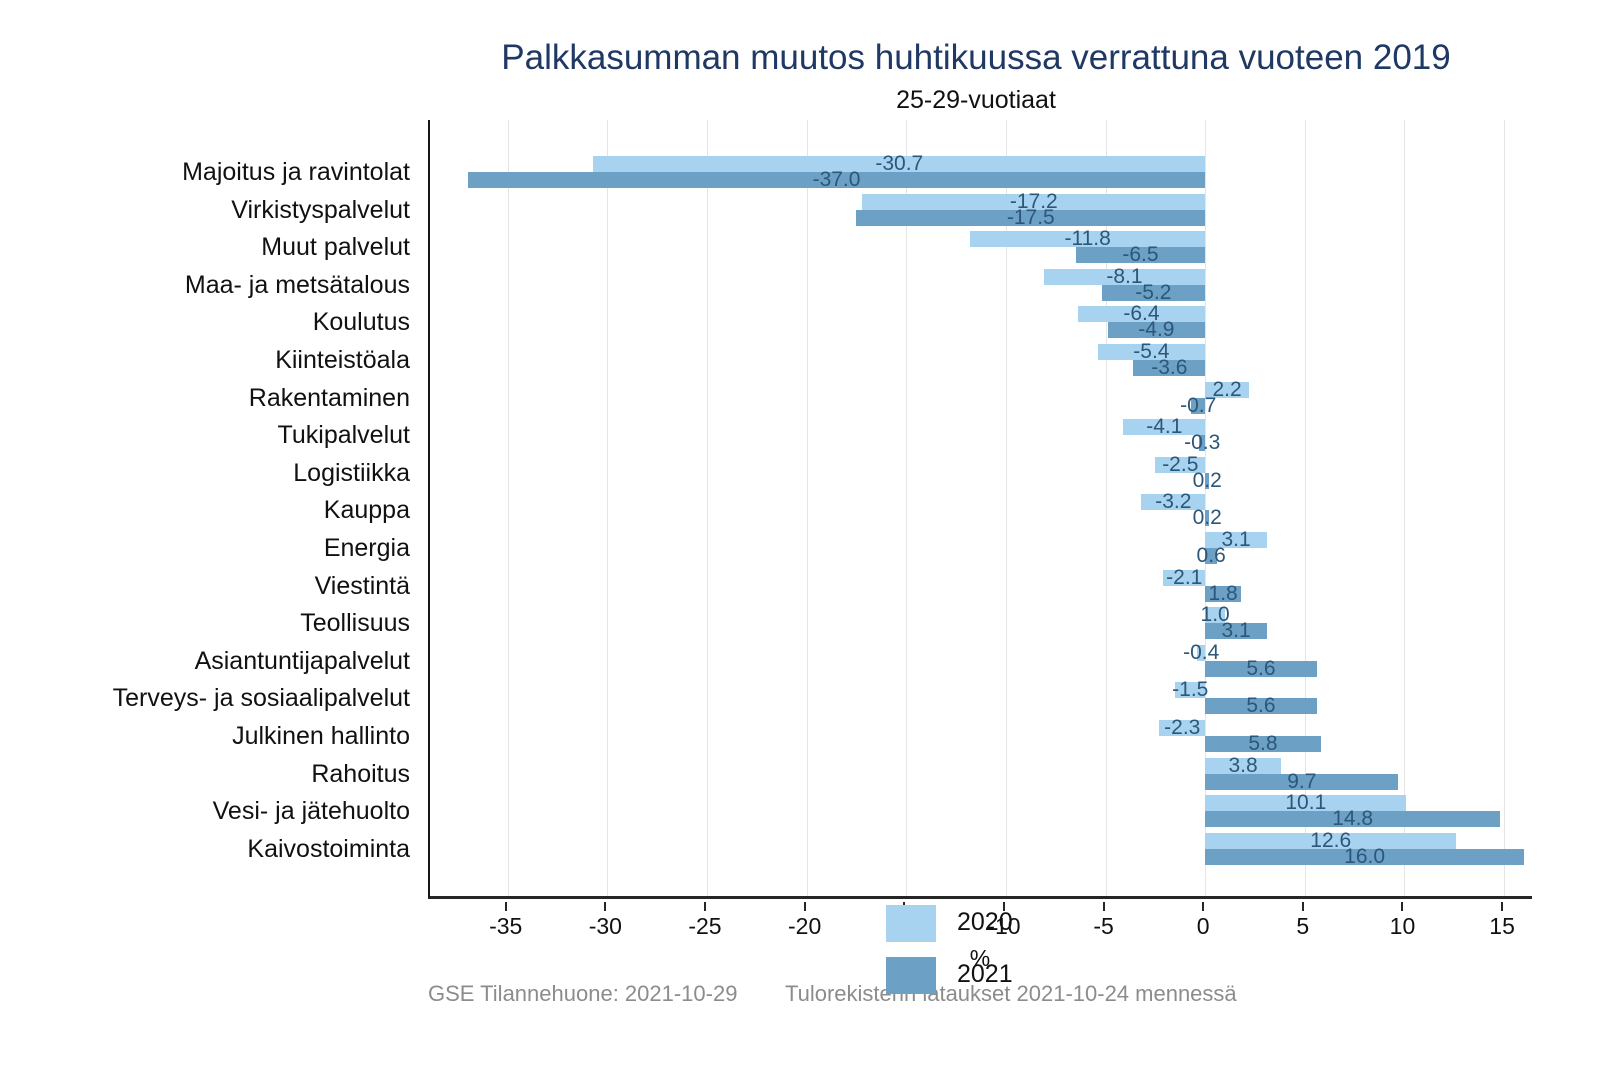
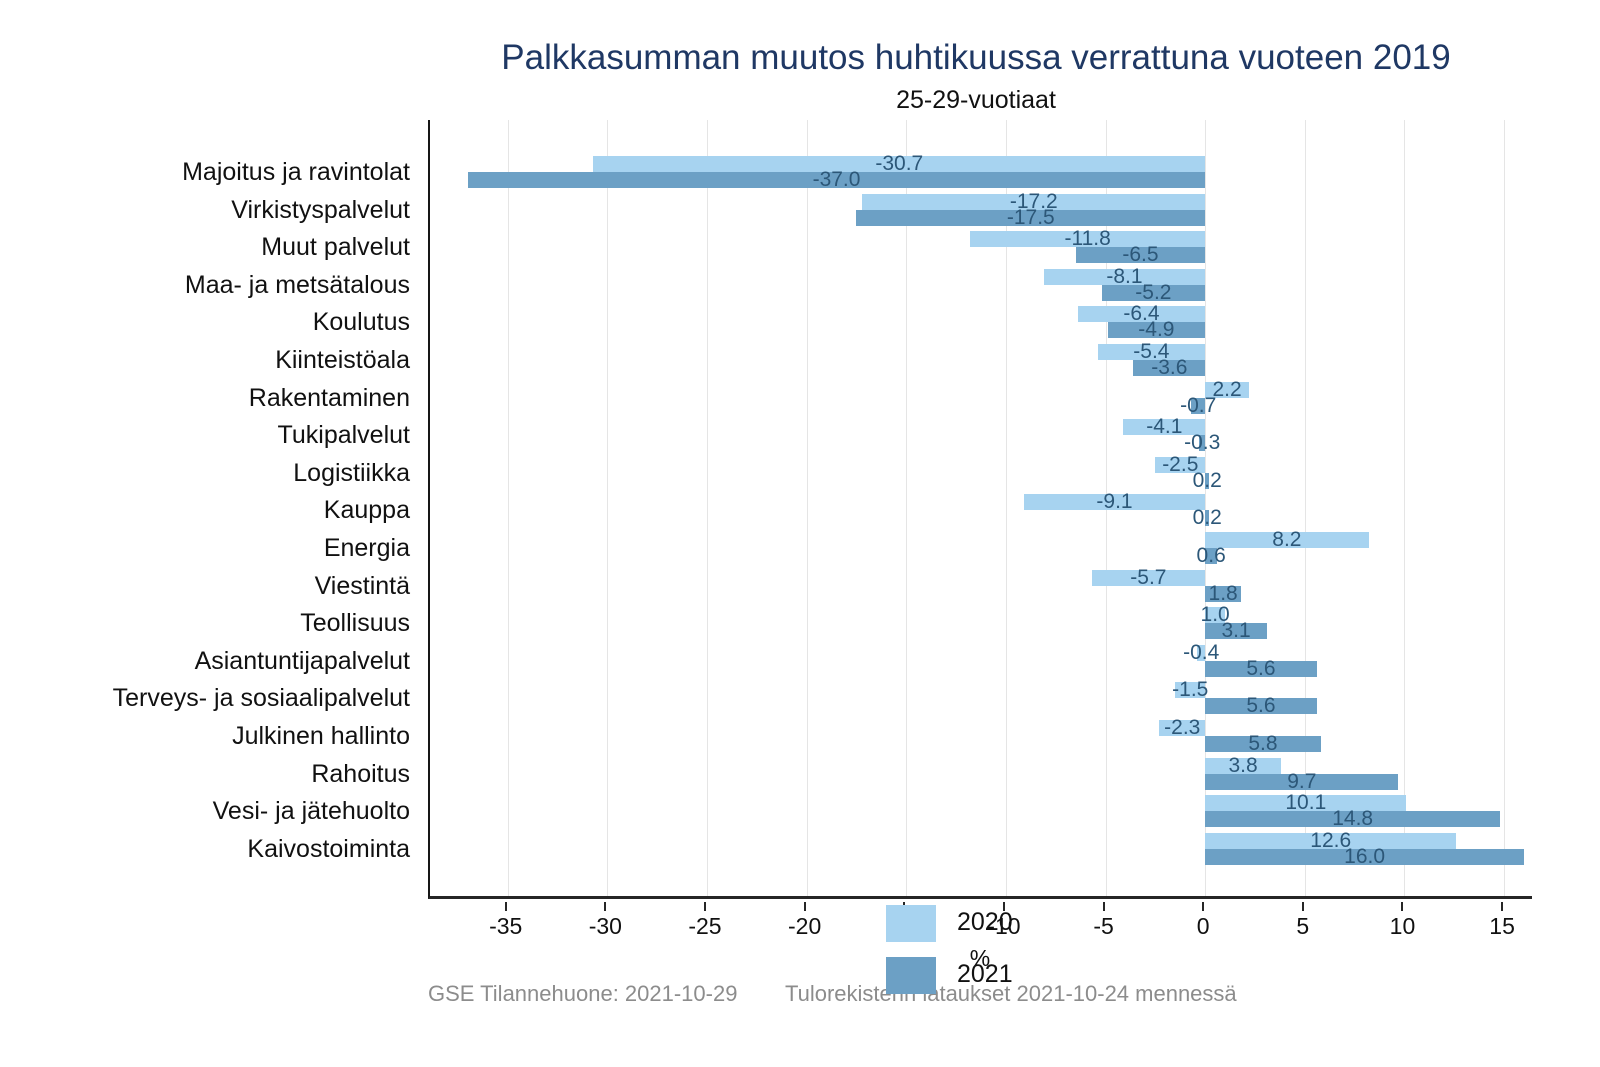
2020/Kauppa: -3.2 -> -9.1
2020/Energia: 3.1 -> 8.2
2020/Viestintä: -2.1 -> -5.7
